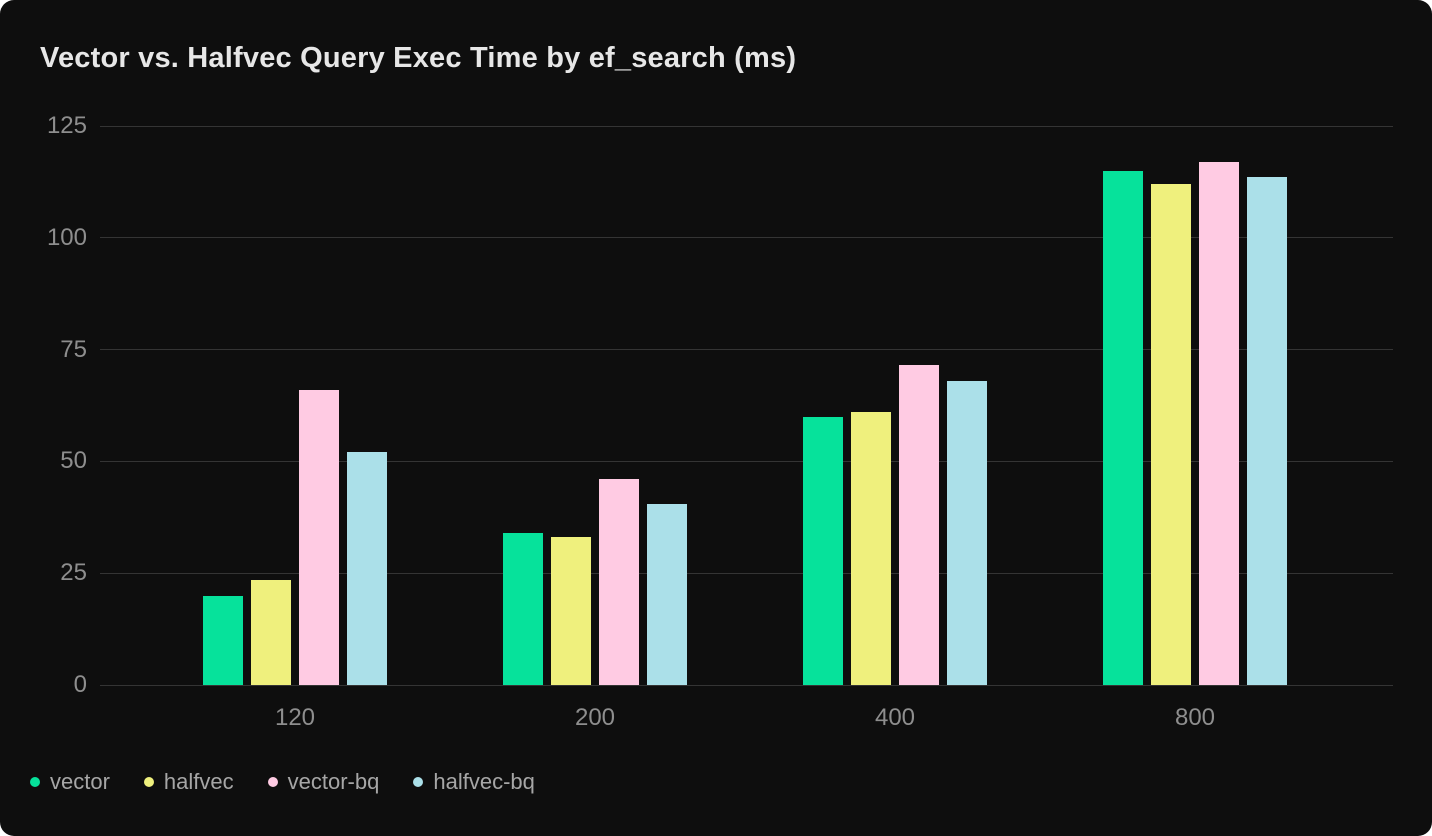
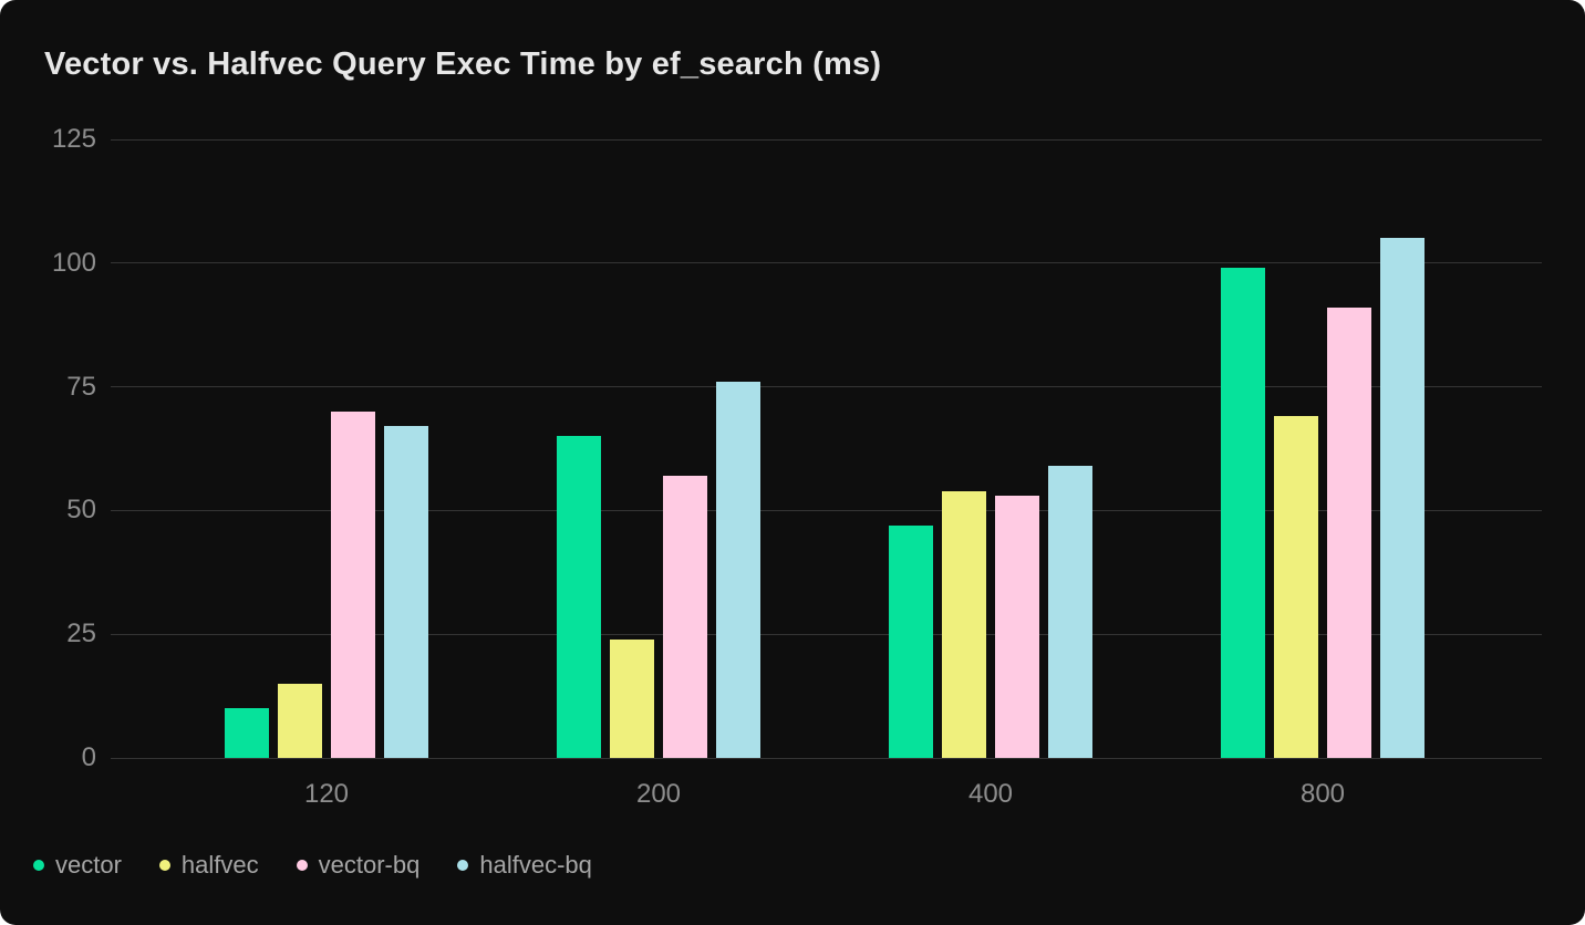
vector/120: 20 -> 10
halfvec/120: 24 -> 15
vector-bq/120: 66 -> 70
halfvec-bq/120: 52 -> 67
vector/200: 34 -> 65
halfvec/200: 33 -> 24
vector-bq/200: 46 -> 57
halfvec-bq/200: 40 -> 76
vector/400: 60 -> 47
halfvec/400: 61 -> 54
vector-bq/400: 72 -> 53
halfvec-bq/400: 68 -> 59
vector/800: 115 -> 99
halfvec/800: 112 -> 69
vector-bq/800: 117 -> 91
halfvec-bq/800: 114 -> 105
